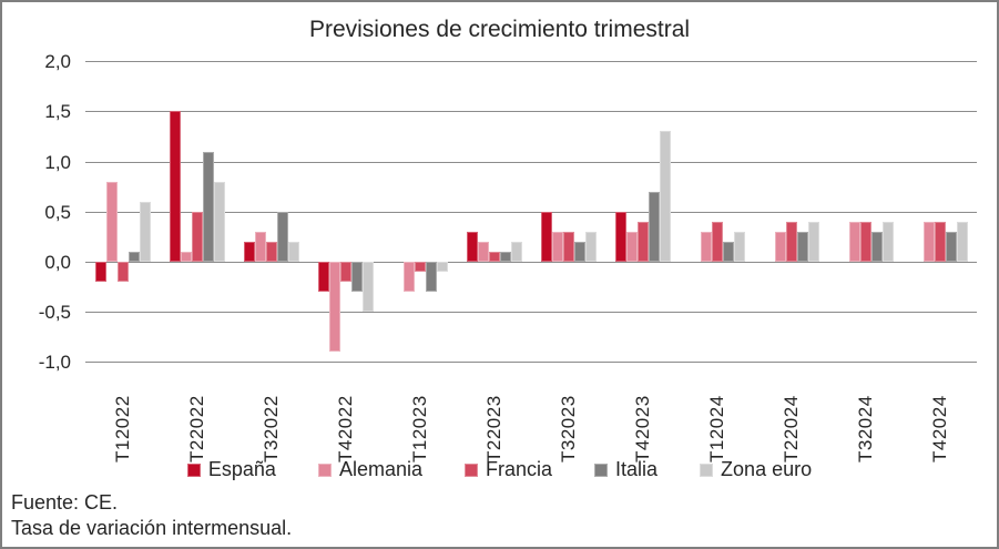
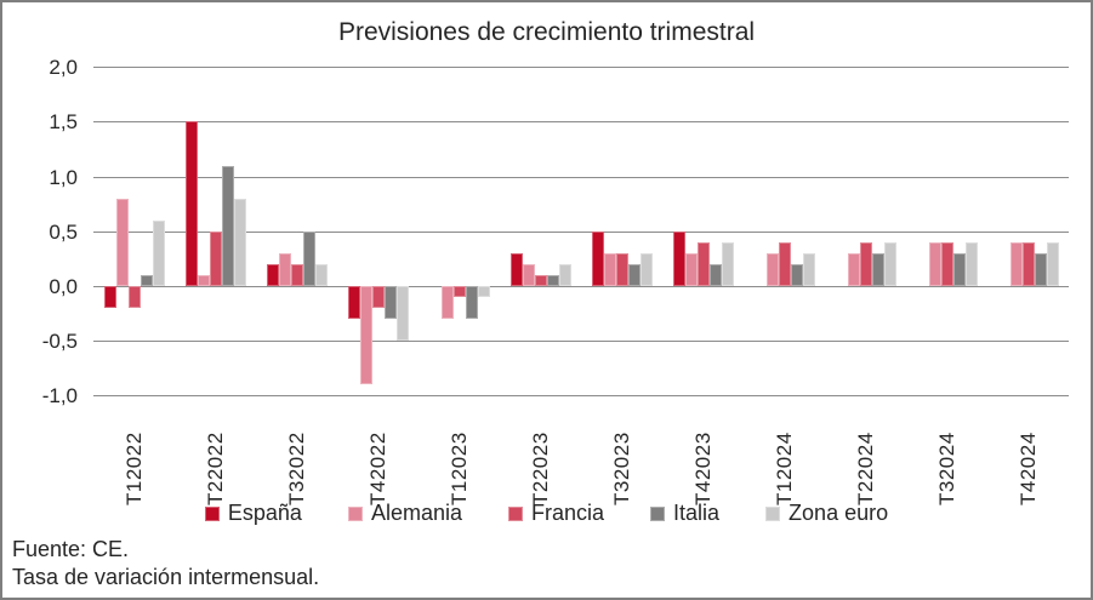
Italia/T42023: 0,7 -> 0,2
Zona euro/T42023: 1,3 -> 0,4
